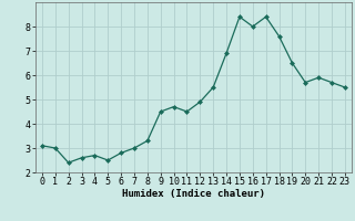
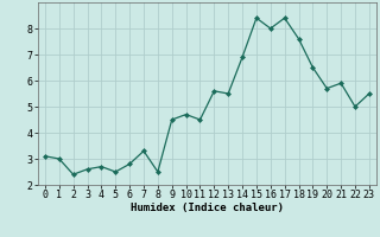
7: 3.0 -> 3.3
8: 3.3 -> 2.5
12: 4.9 -> 5.6
22: 5.7 -> 5.0
